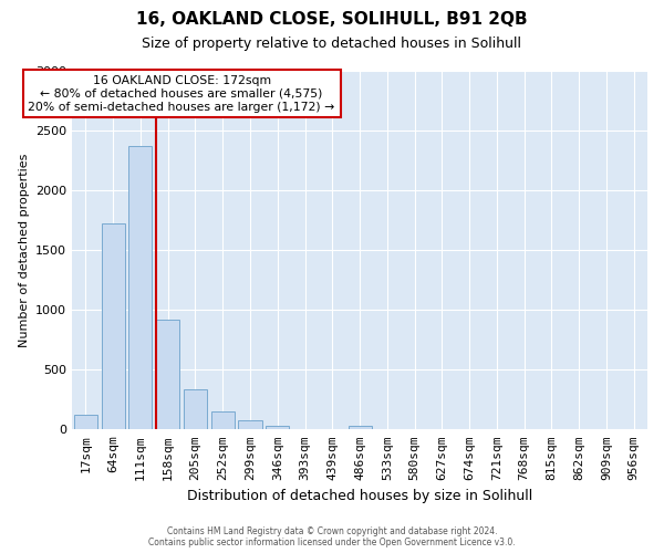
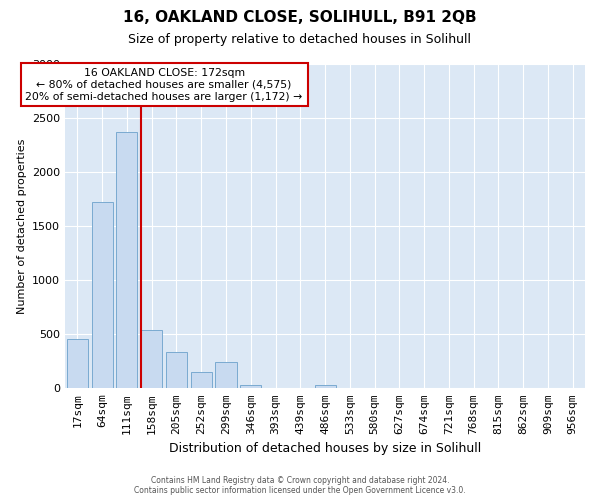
17sqm: 120 -> 460
158sqm: 920 -> 540
299sqm: 80 -> 240
